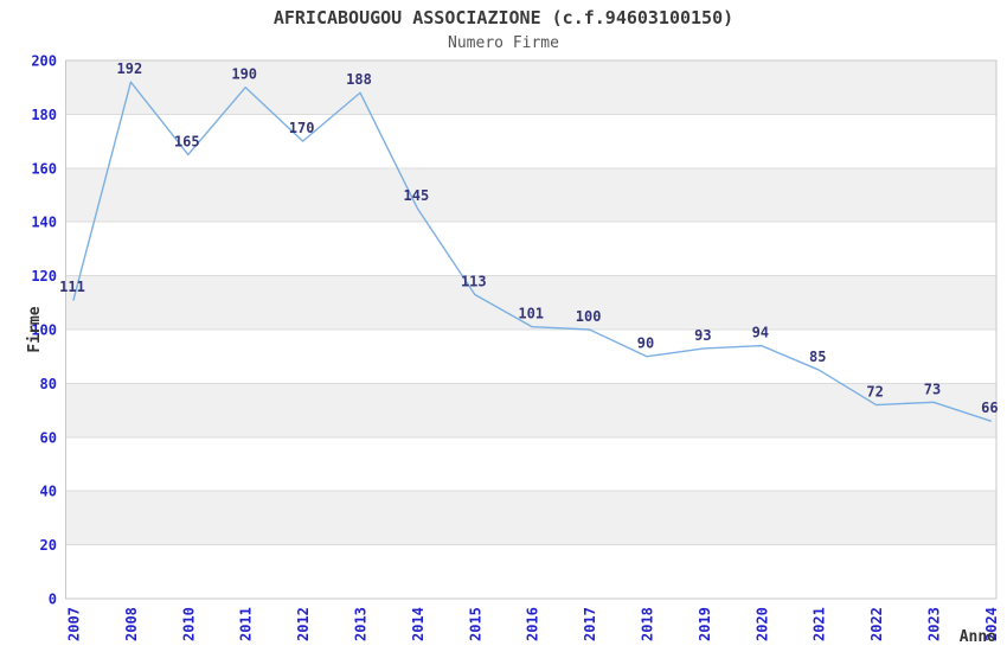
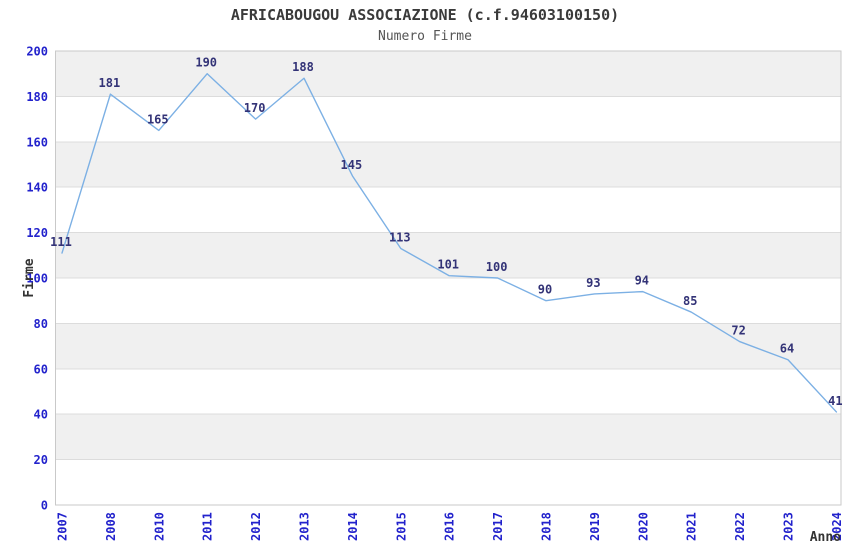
2008: 192 -> 181
2023: 73 -> 64
2024: 66 -> 41
